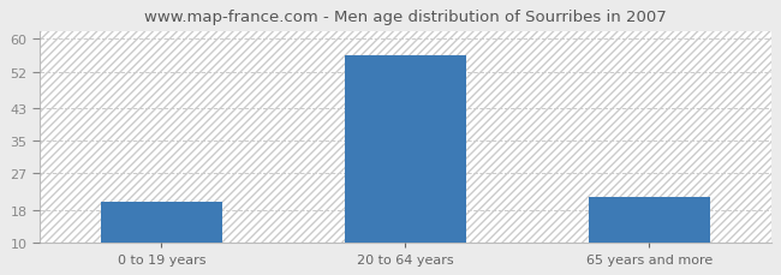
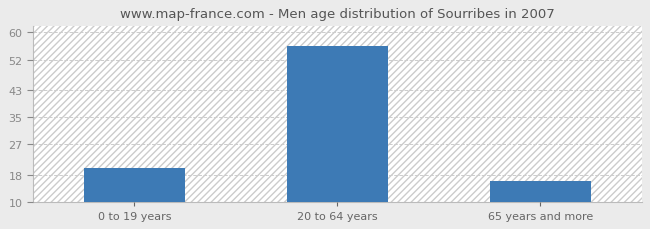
65 years and more: 21 -> 16
